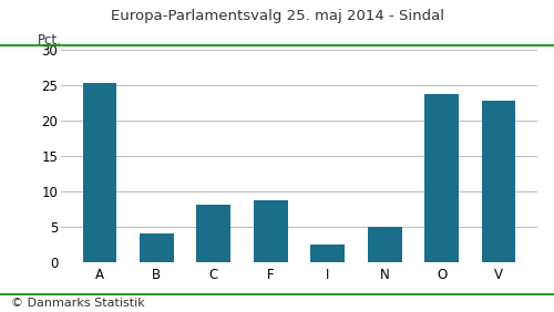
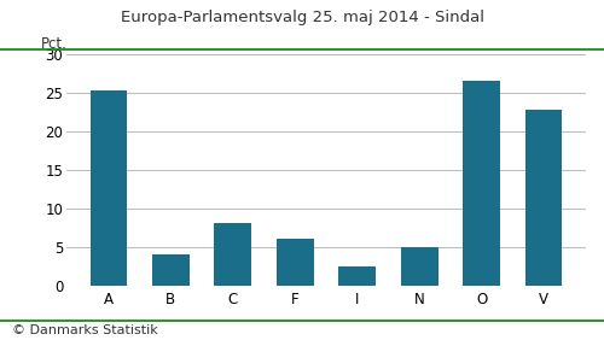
F: 8.8 -> 6.1
O: 23.8 -> 26.5
